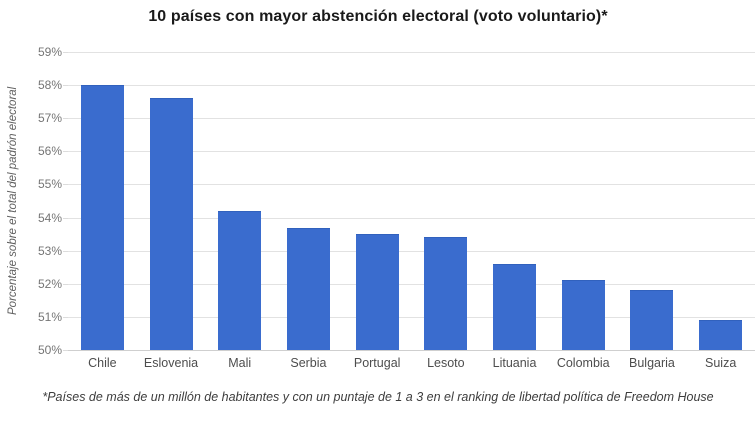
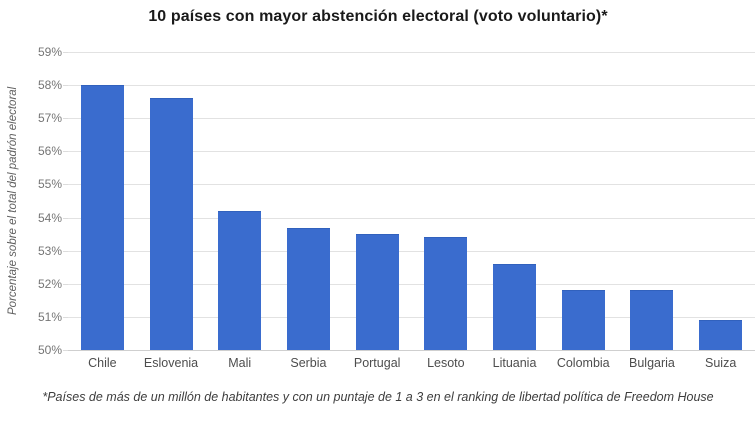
Colombia: 52.1% -> 51.8%
